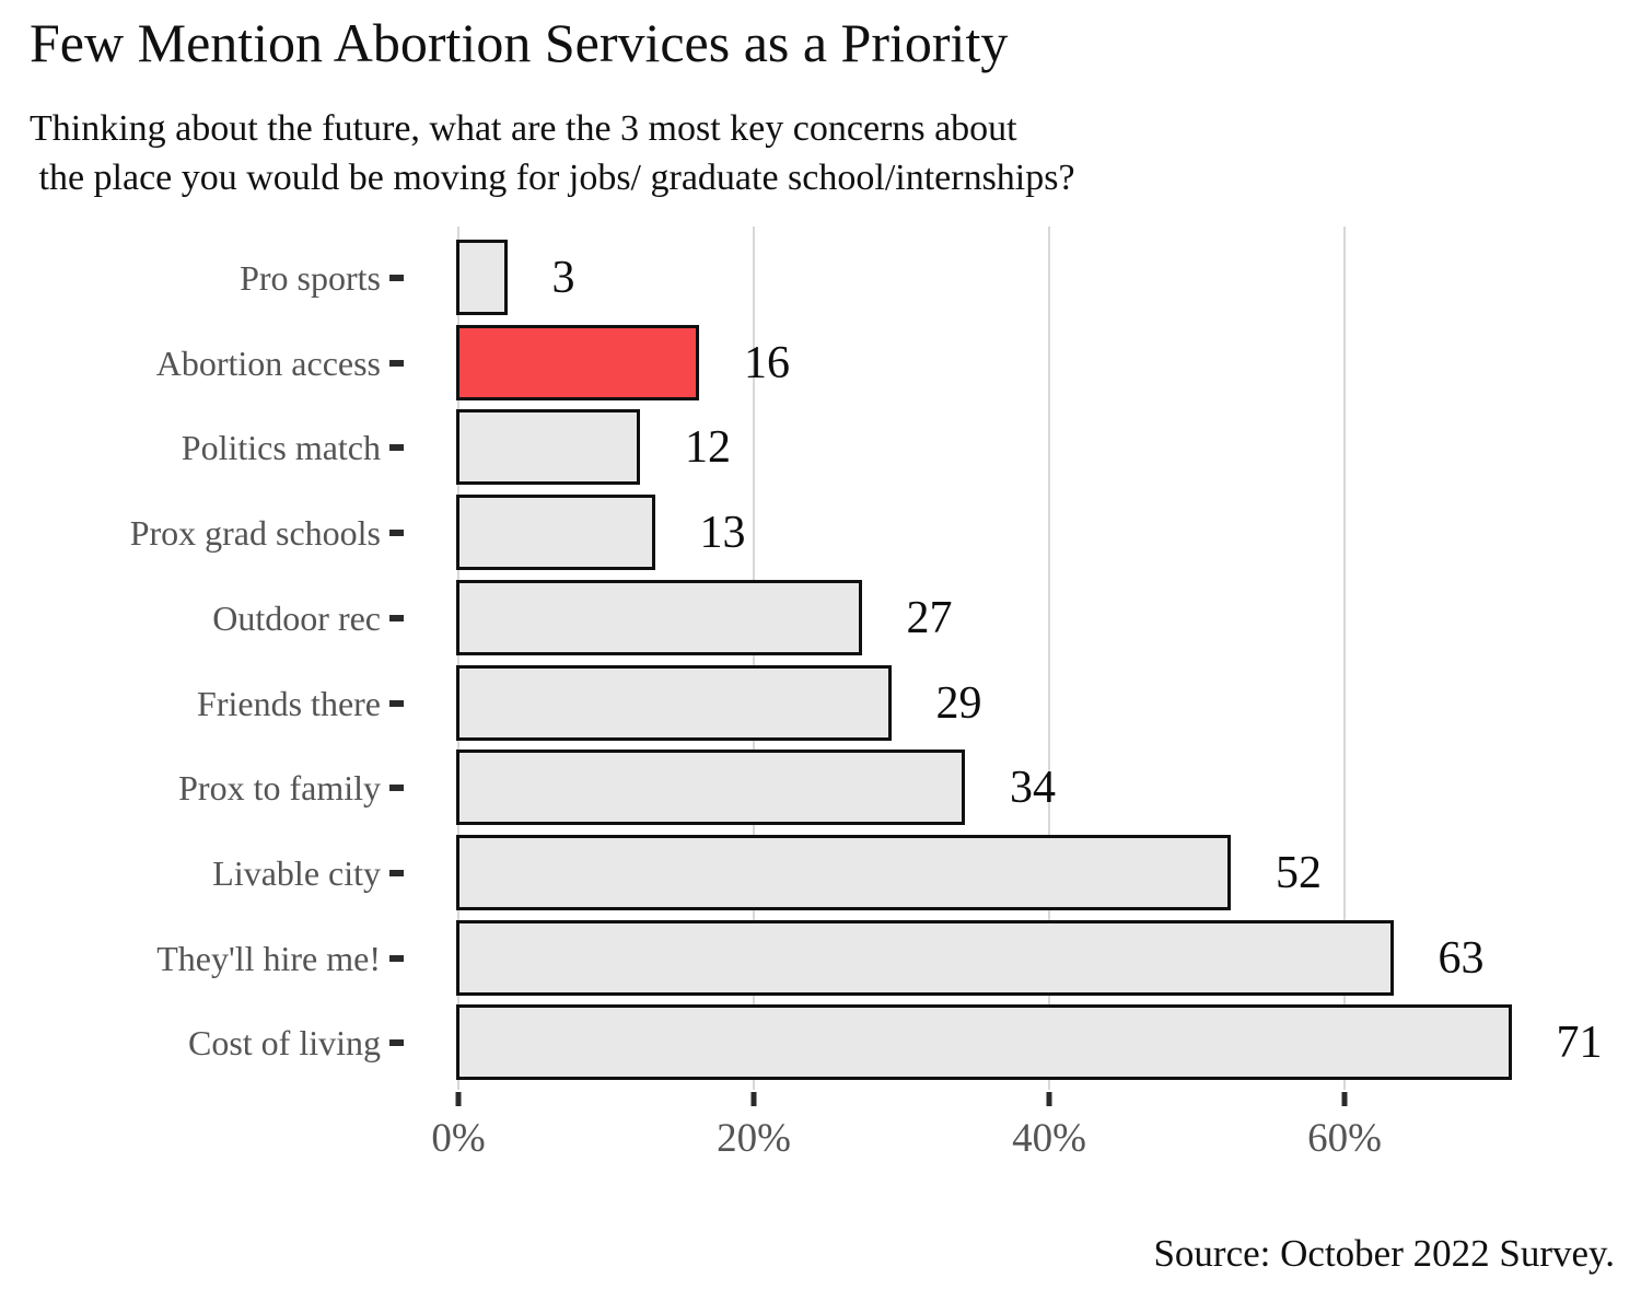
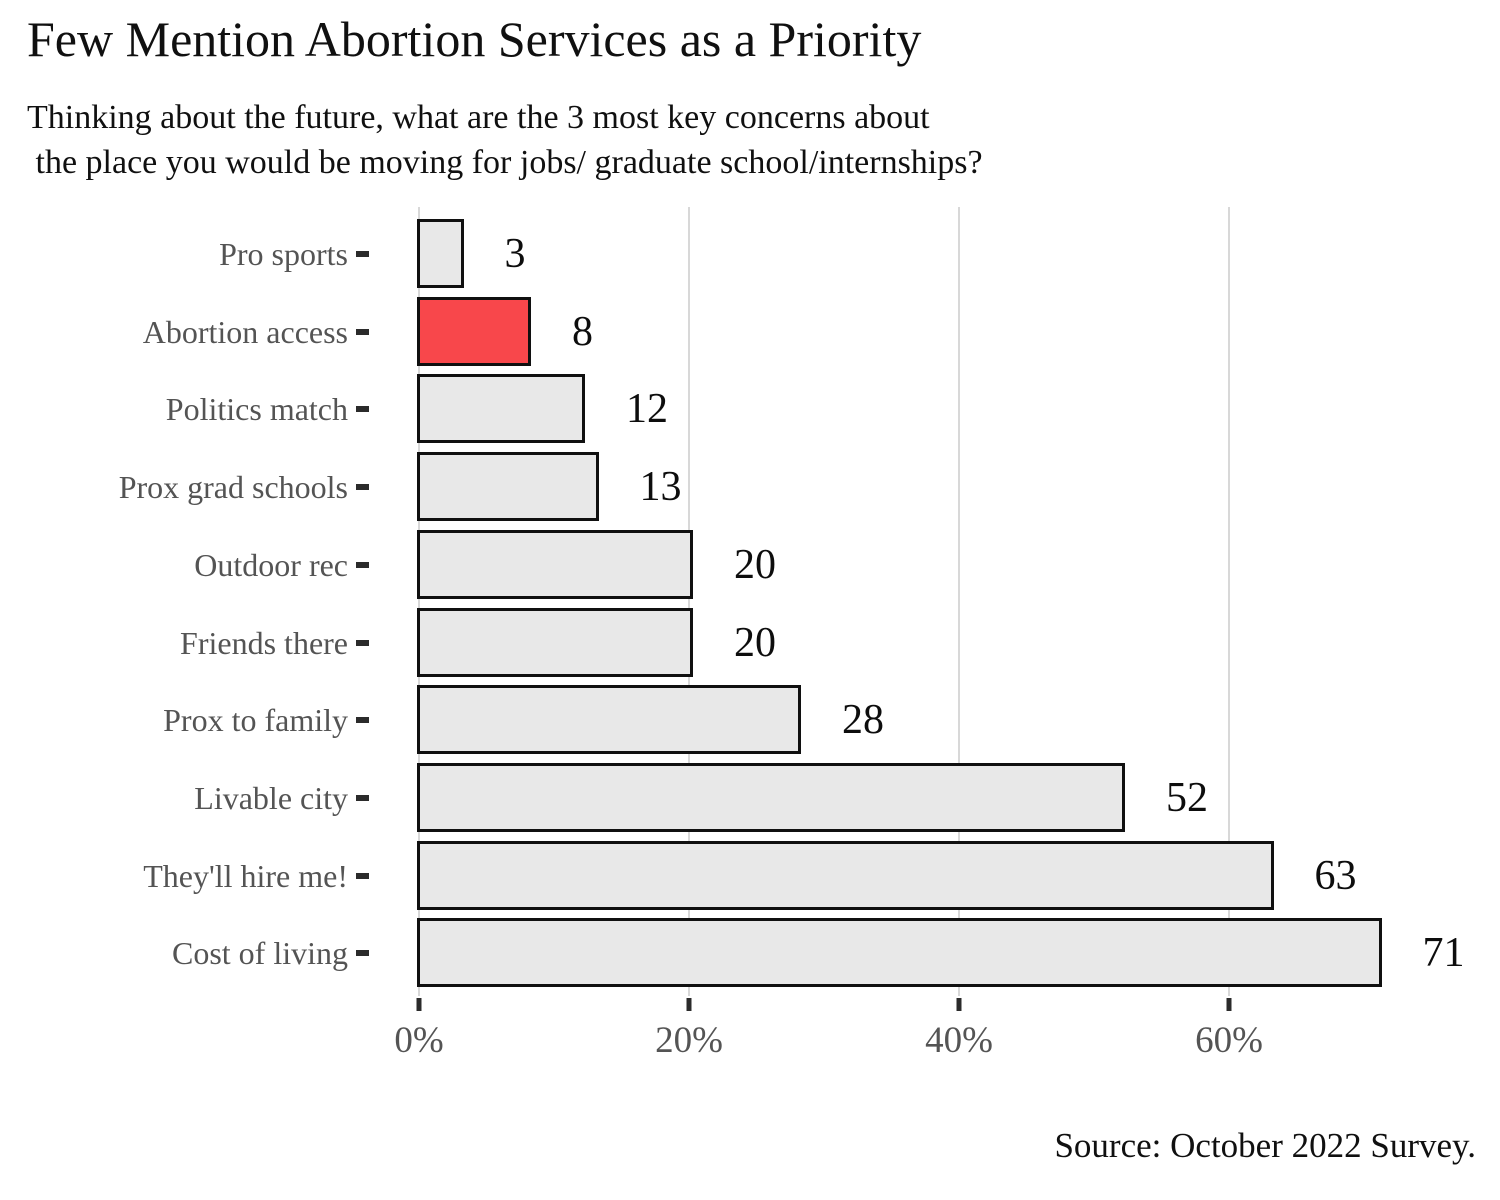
Abortion access: 16 -> 8
Outdoor rec: 27 -> 20
Friends there: 29 -> 20
Prox to family: 34 -> 28
